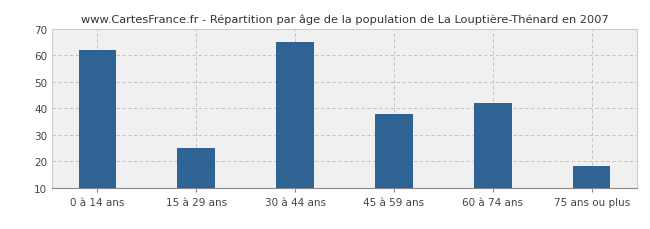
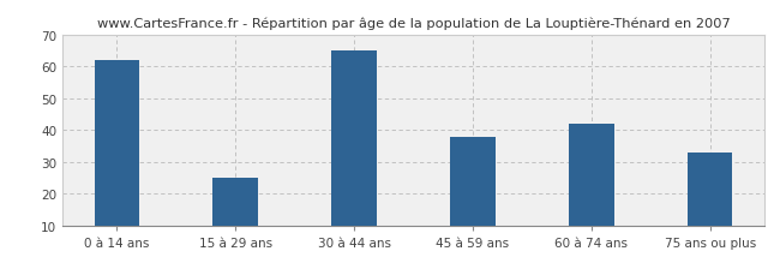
75 ans ou plus: 18 -> 33
